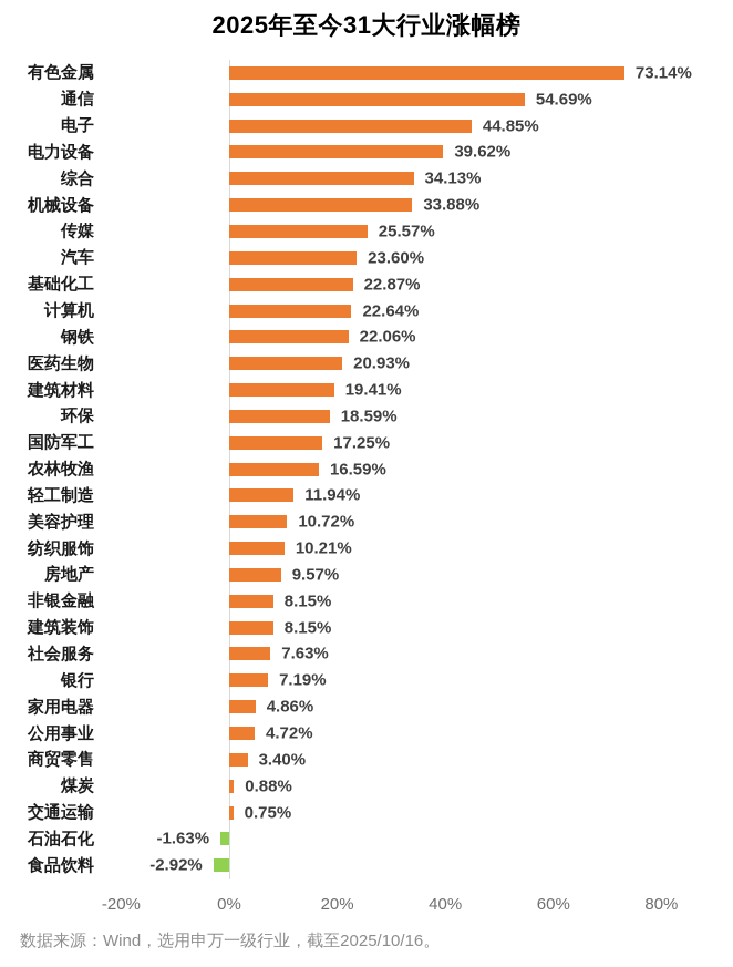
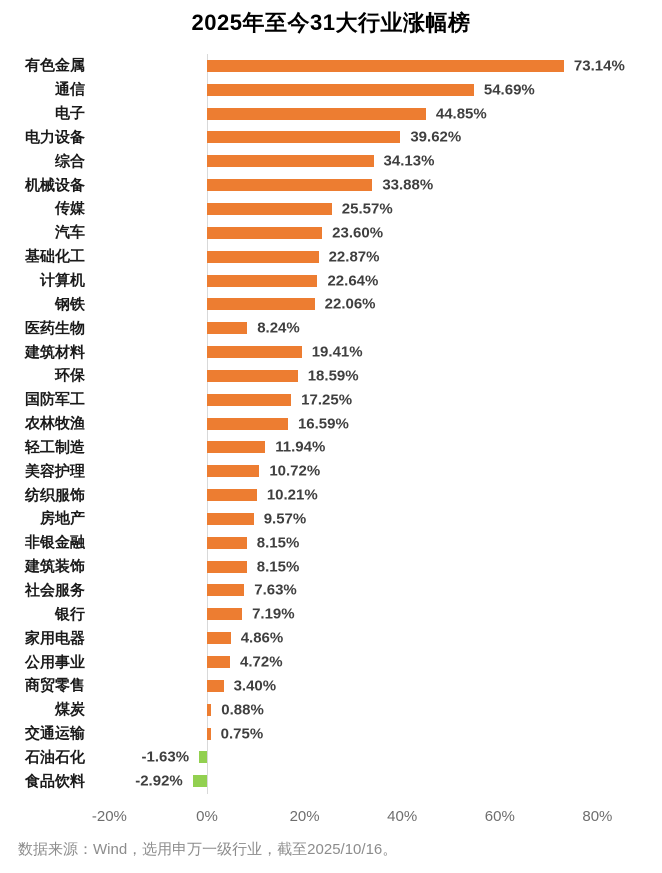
医药生物: 20.93% -> 8.24%
